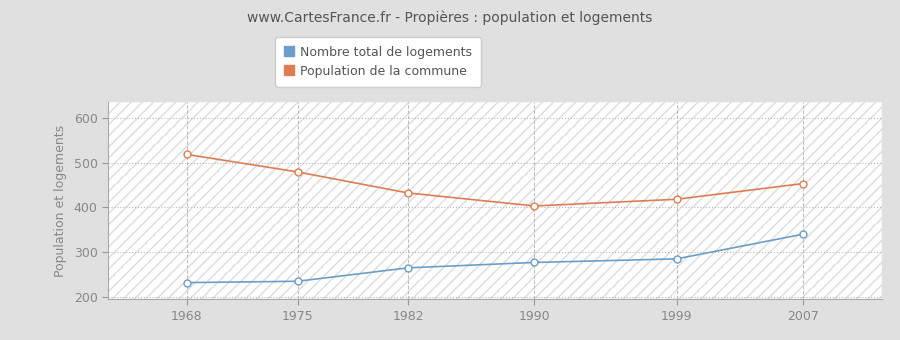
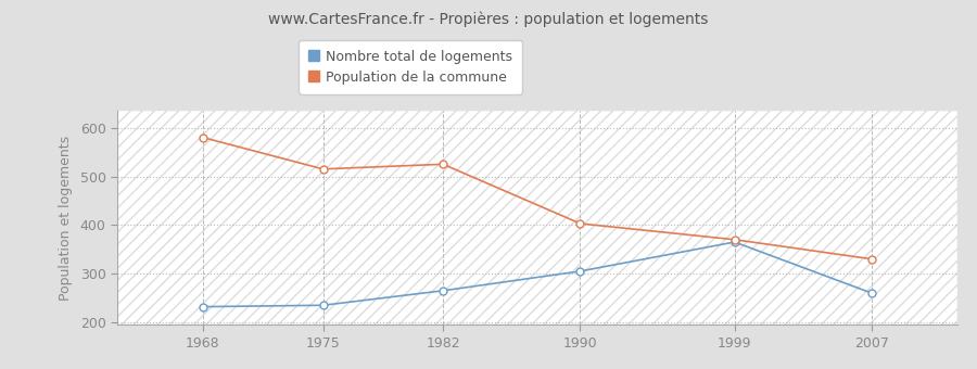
Population de la commune/1968: 518 -> 580
Population de la commune/1975: 479 -> 515
Population de la commune/1982: 432 -> 525
Nombre total de logements/1990: 277 -> 305
Nombre total de logements/1999: 285 -> 365
Population de la commune/1999: 418 -> 370
Nombre total de logements/2007: 340 -> 260
Population de la commune/2007: 453 -> 330
